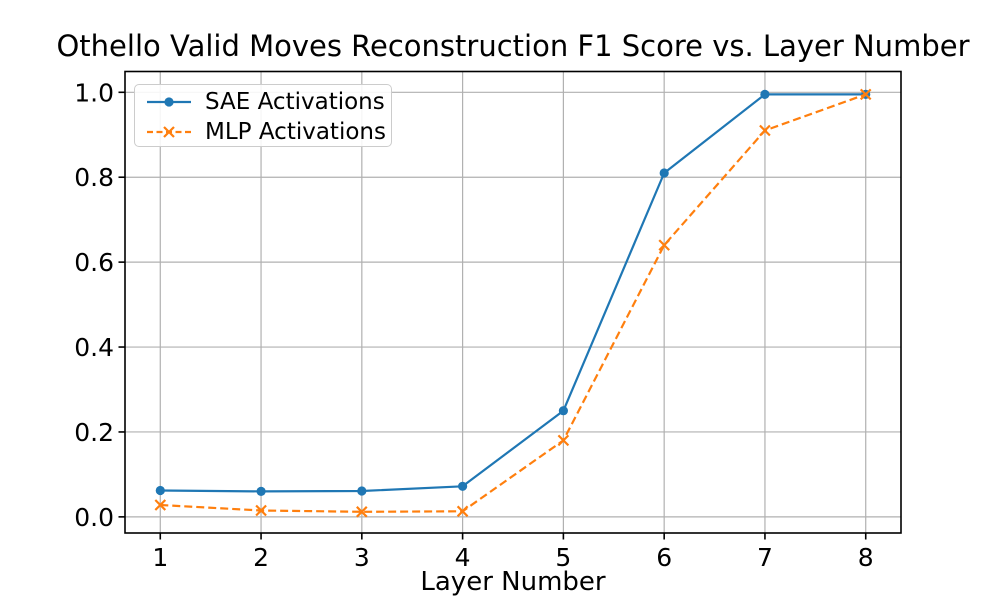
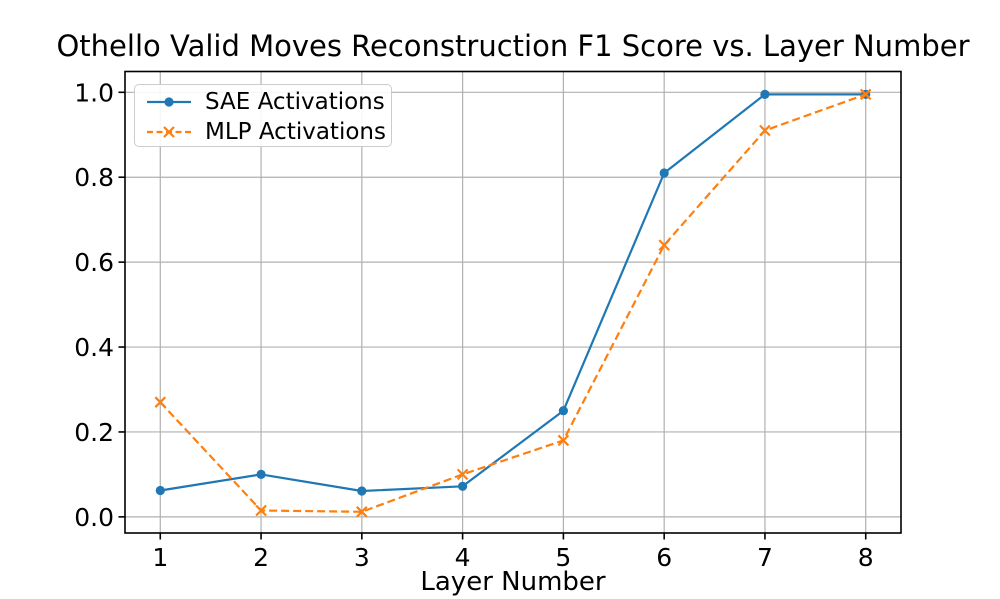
MLP Activations/1: 0.03 -> 0.27
SAE Activations/2: 0.06 -> 0.10
MLP Activations/4: 0.01 -> 0.10
